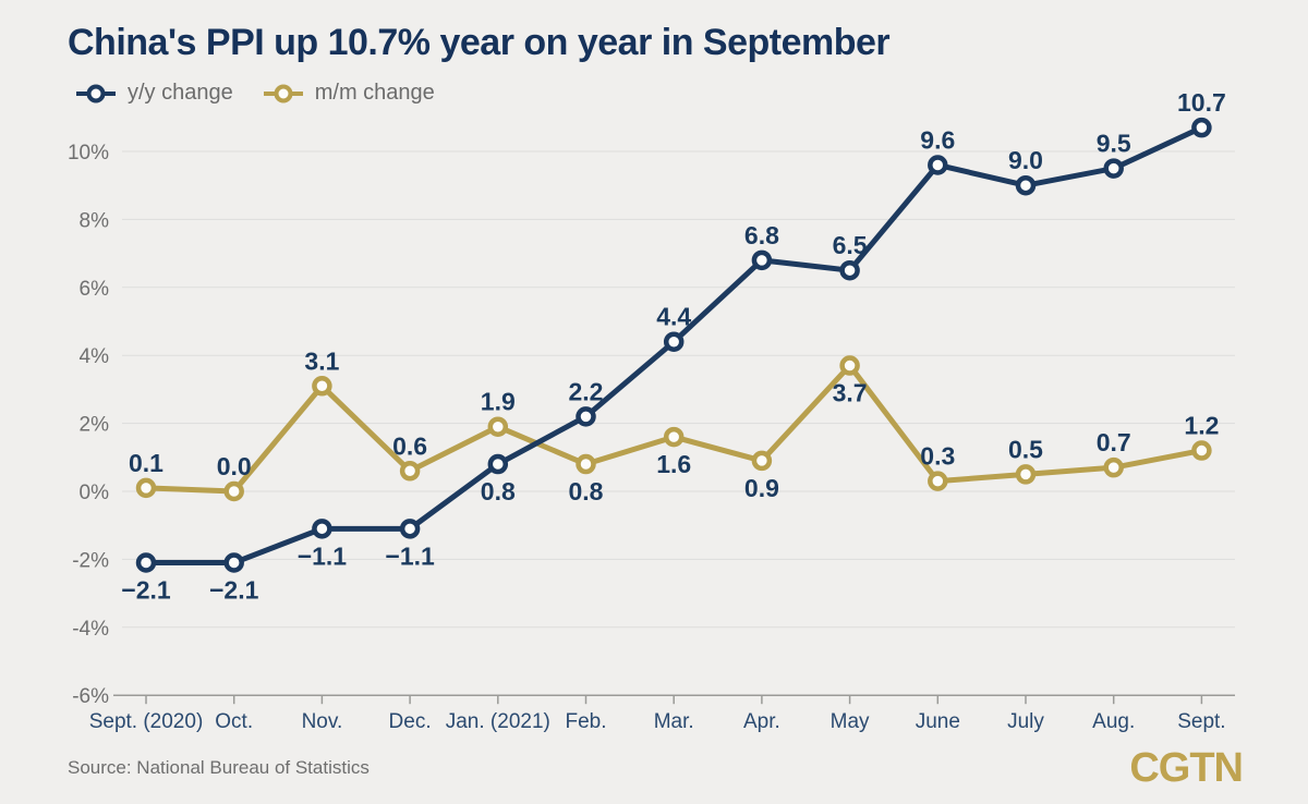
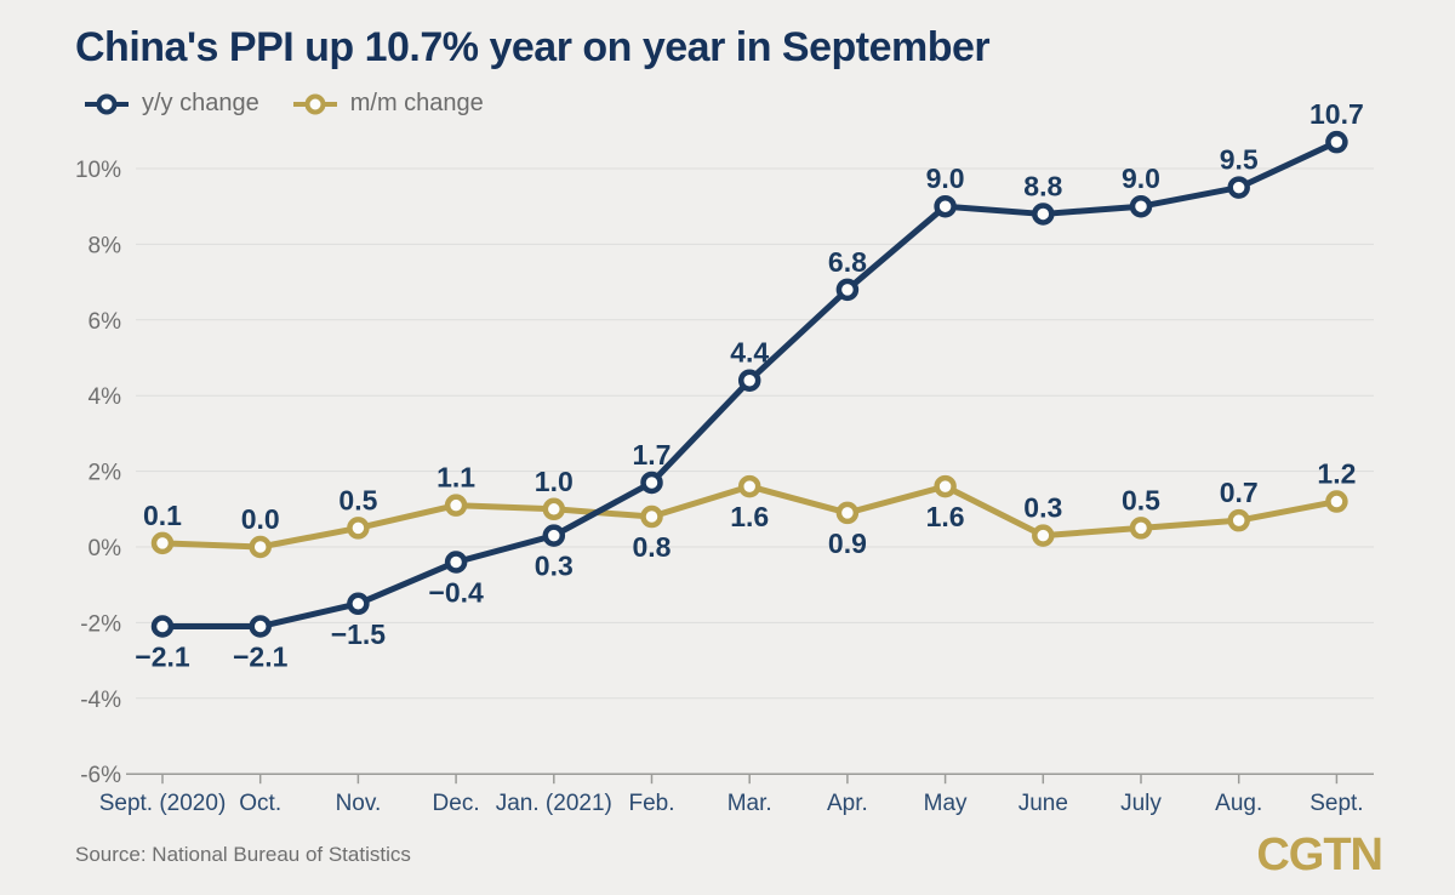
y/y change/Nov.: −1.1 -> −1.5
m/m change/Nov.: 3.1 -> 0.5
y/y change/Dec.: −1.1 -> −0.4
m/m change/Dec.: 0.6 -> 1.1
y/y change/Jan. (2021): 0.8 -> 0.3
m/m change/Jan. (2021): 1.9 -> 1.0
y/y change/Feb.: 2.2 -> 1.7
y/y change/May: 6.5 -> 9.0
m/m change/May: 3.7 -> 1.6
y/y change/June: 9.6 -> 8.8
